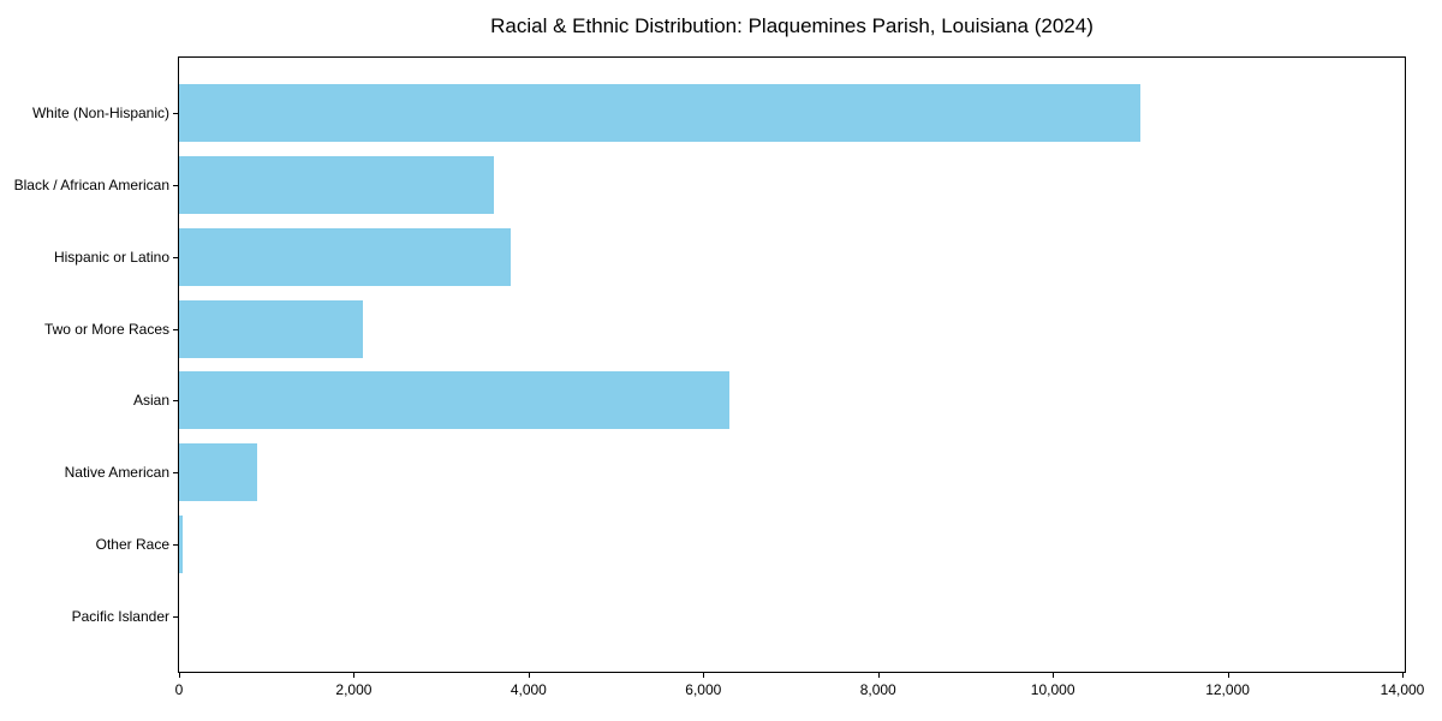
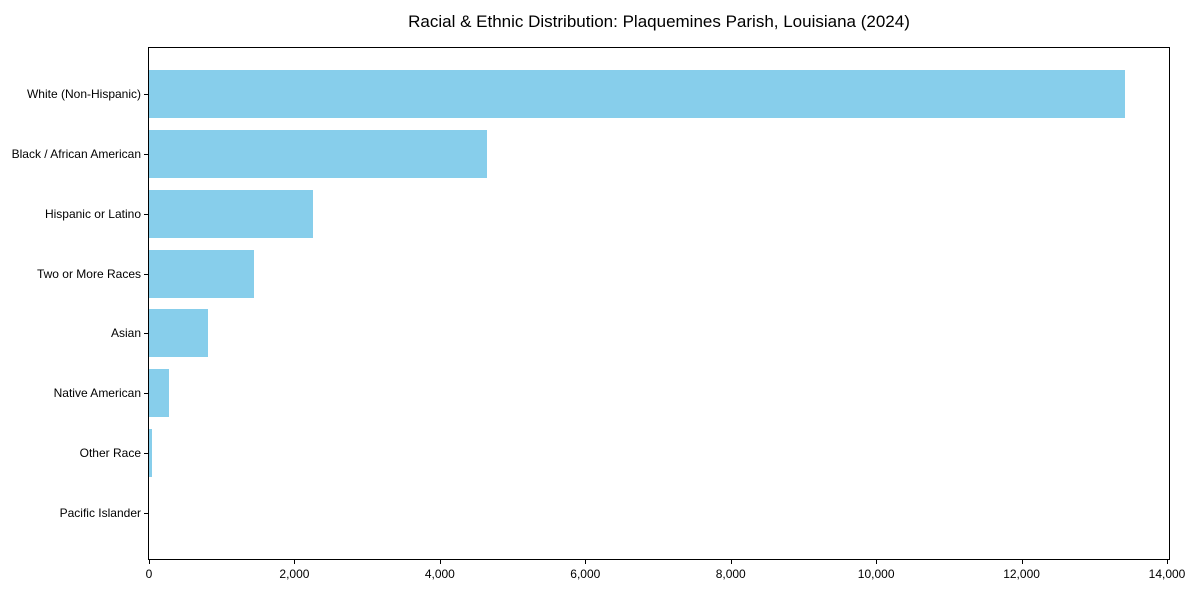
White (Non-Hispanic): 11000 -> 13400
Black / African American: 3600 -> 4600
Hispanic or Latino: 3800 -> 2200
Two or More Races: 2100 -> 1400
Asian: 6300 -> 800
Native American: 900 -> 300
